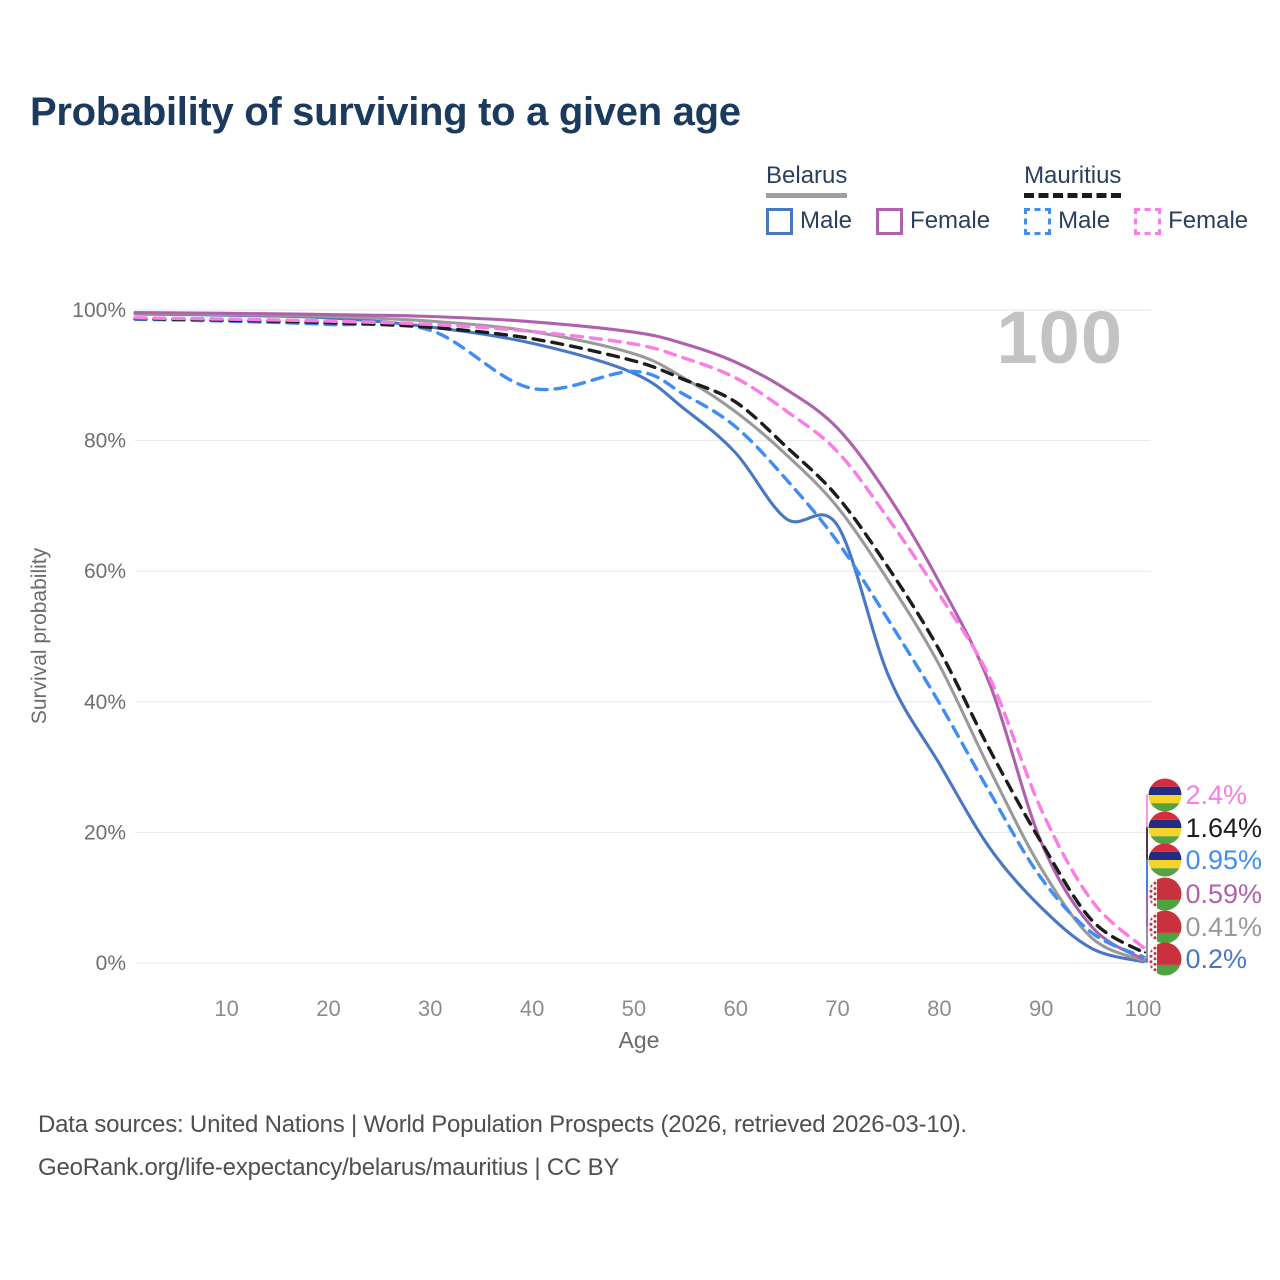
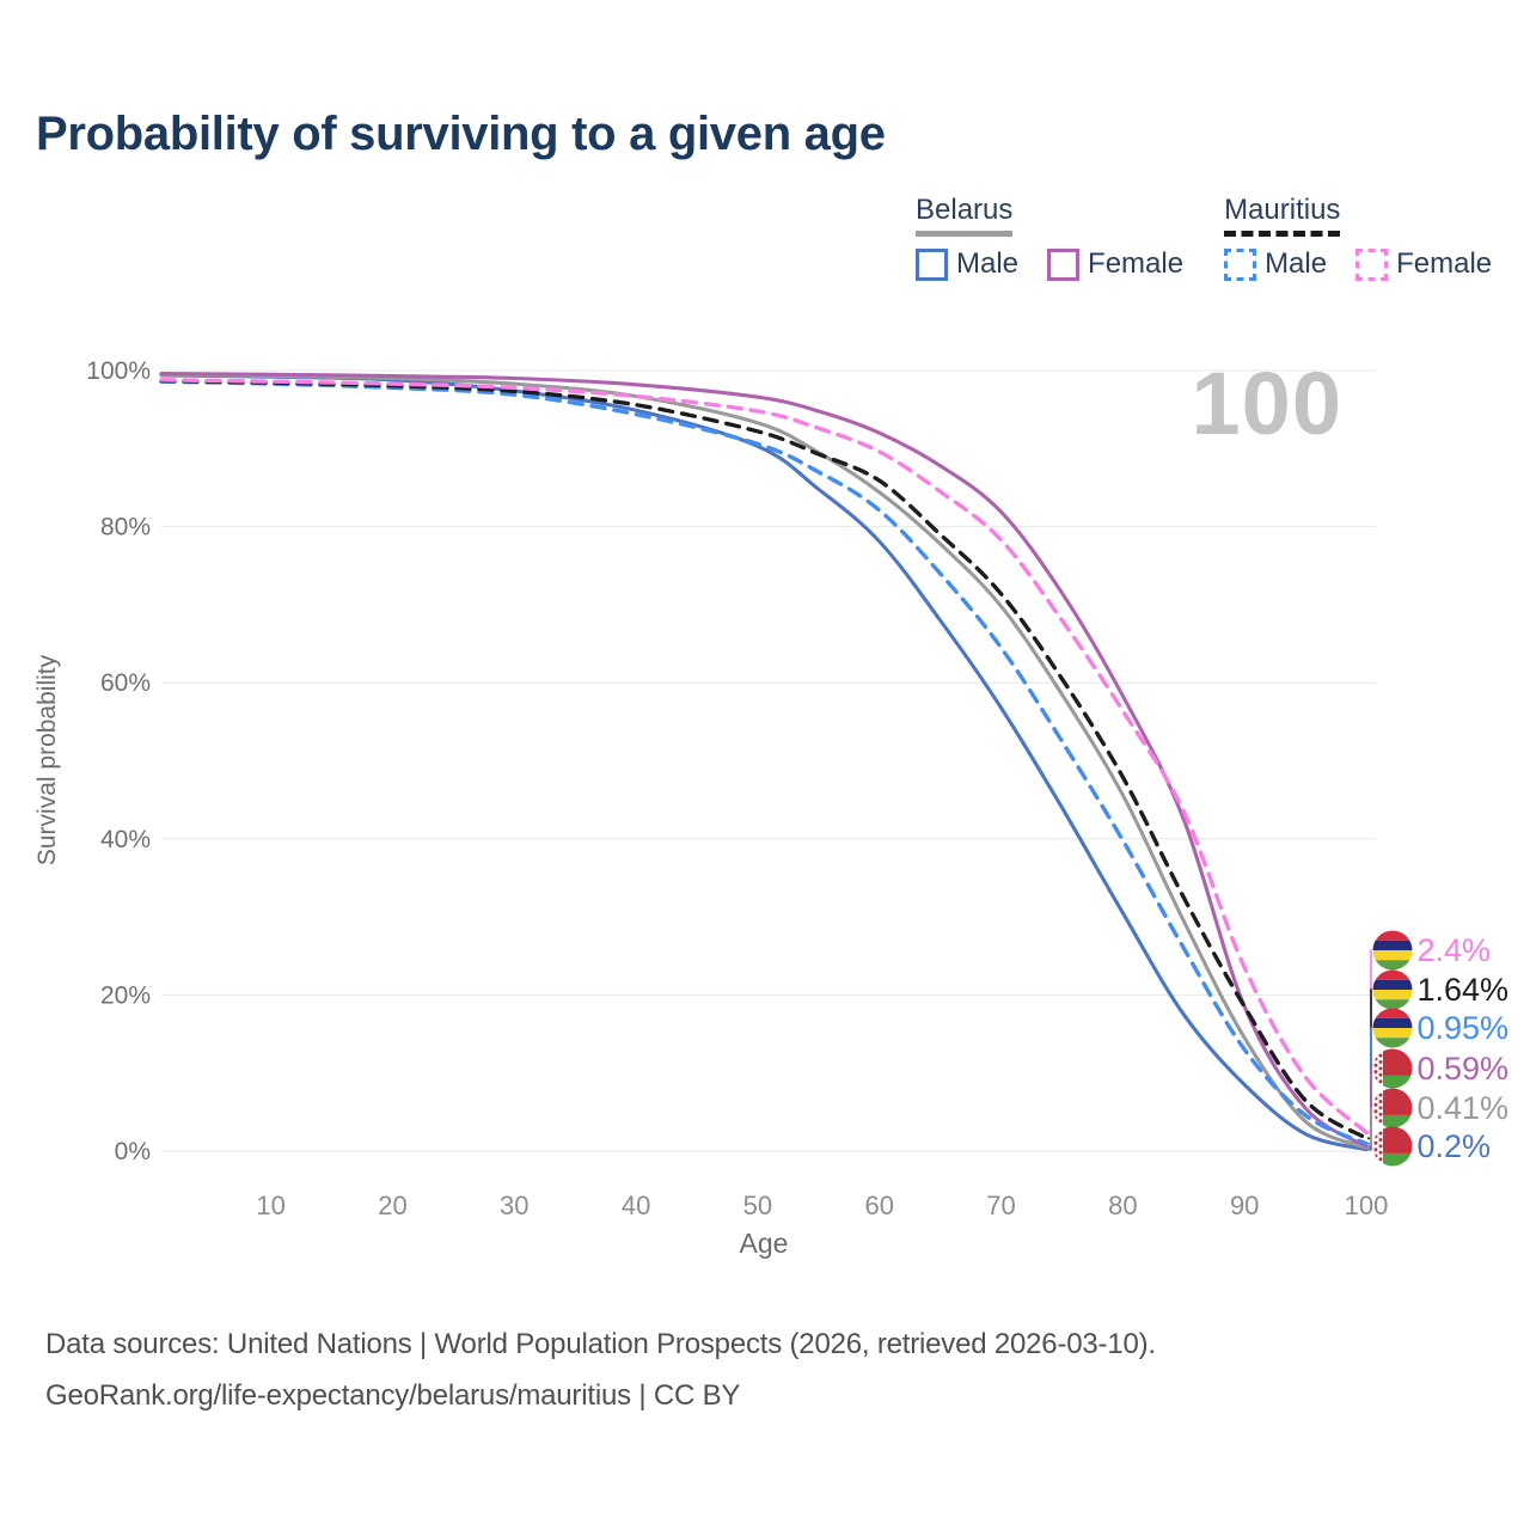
Mauritius Male/40: 88% -> 94%
Belarus Male/70: 67% -> 57%
